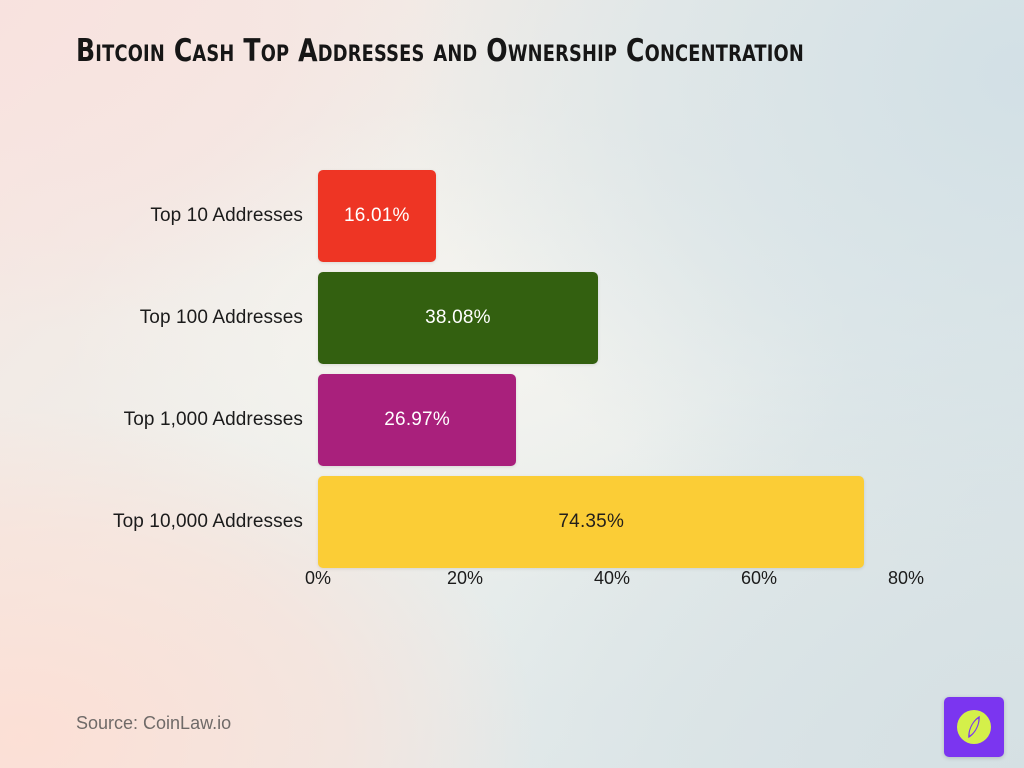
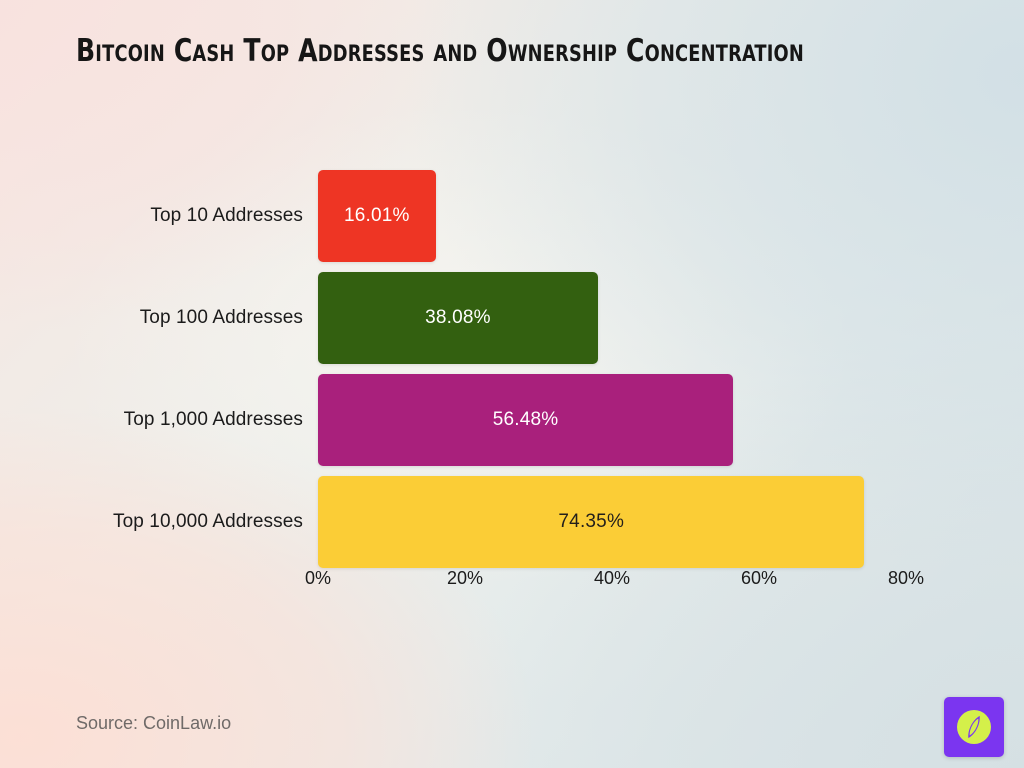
Top 1,000 Addresses: 26.97% -> 56.48%
